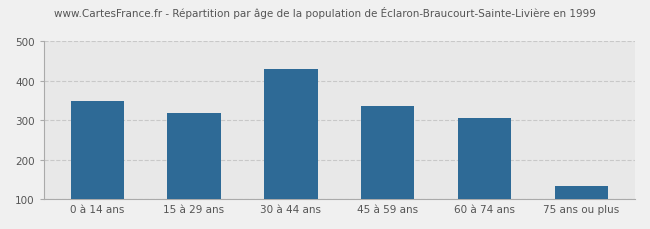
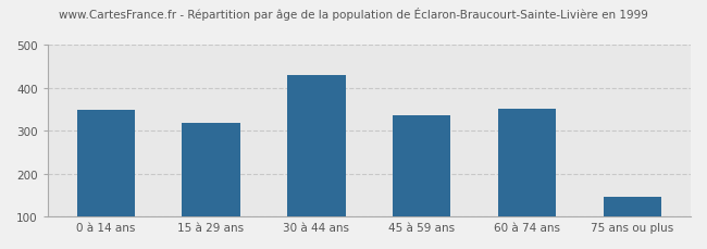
60 à 74 ans: 304 -> 350
75 ans ou plus: 132 -> 145
